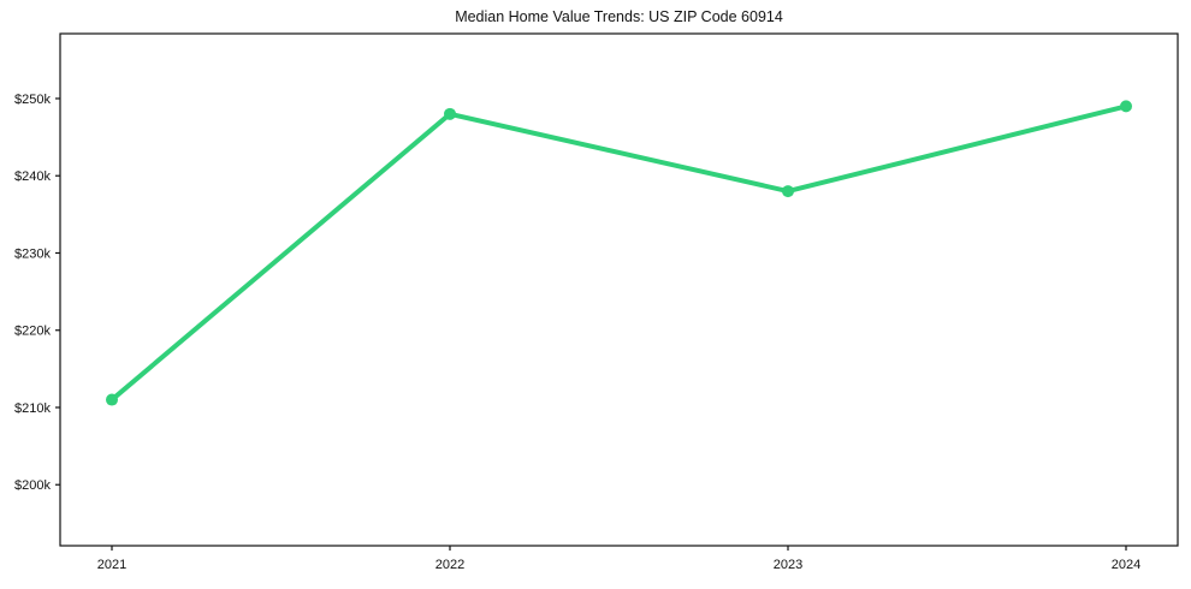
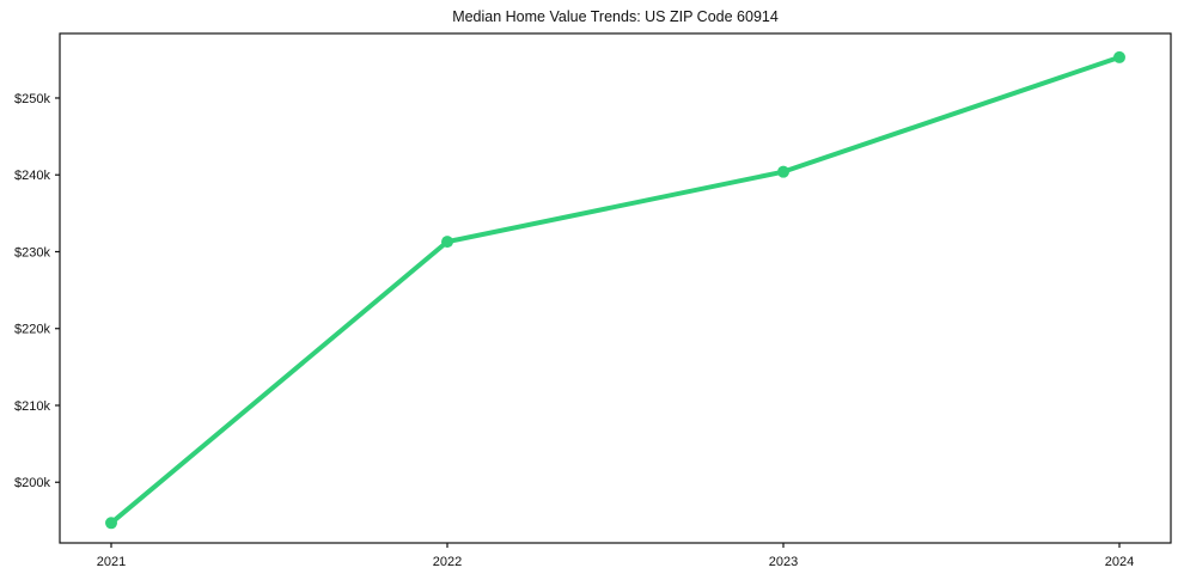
2021: $211k -> $195k
2022: $248k -> $231k
2023: $238k -> $240k
2024: $249k -> $255k
